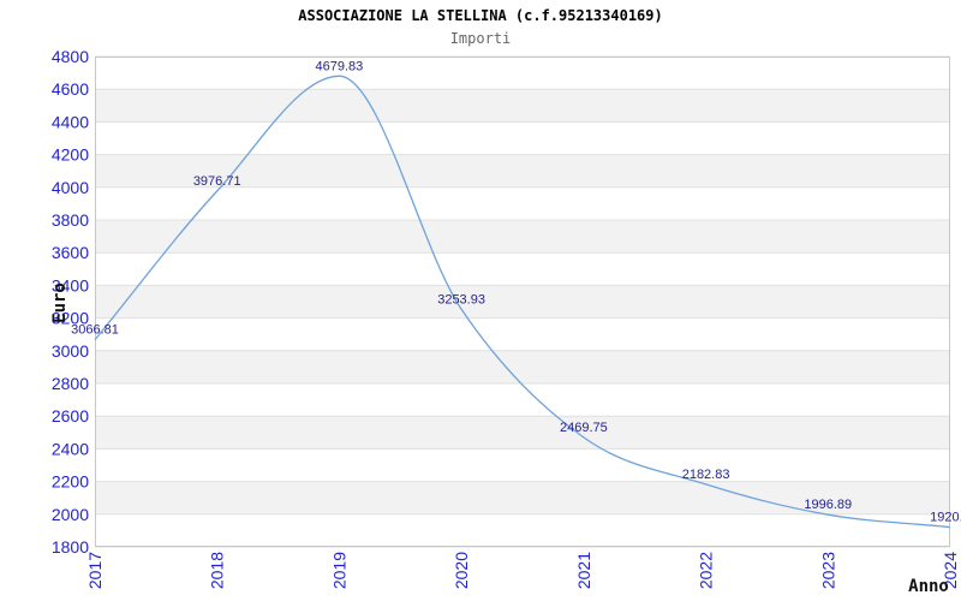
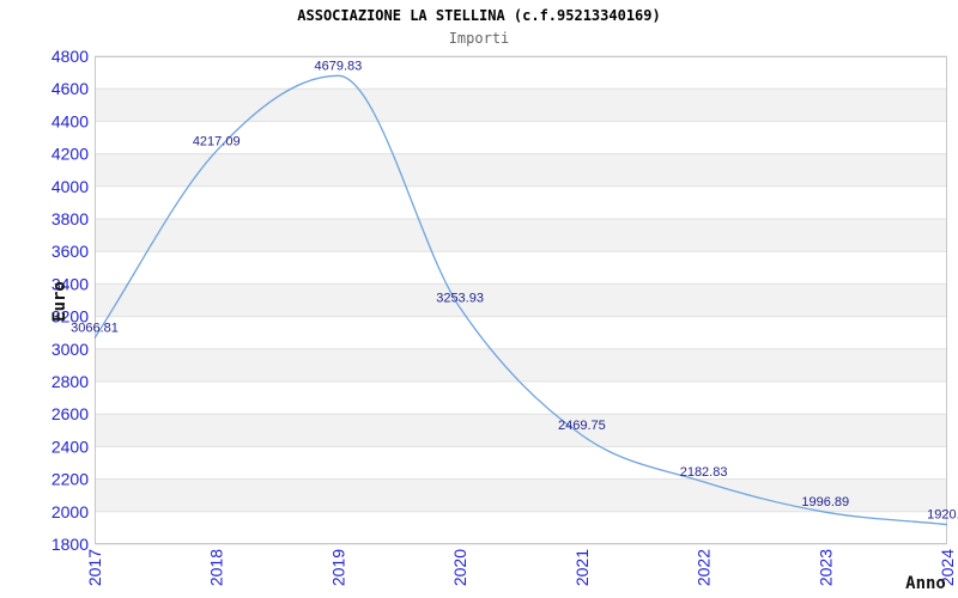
2018: 3976.71 -> 4217.09
